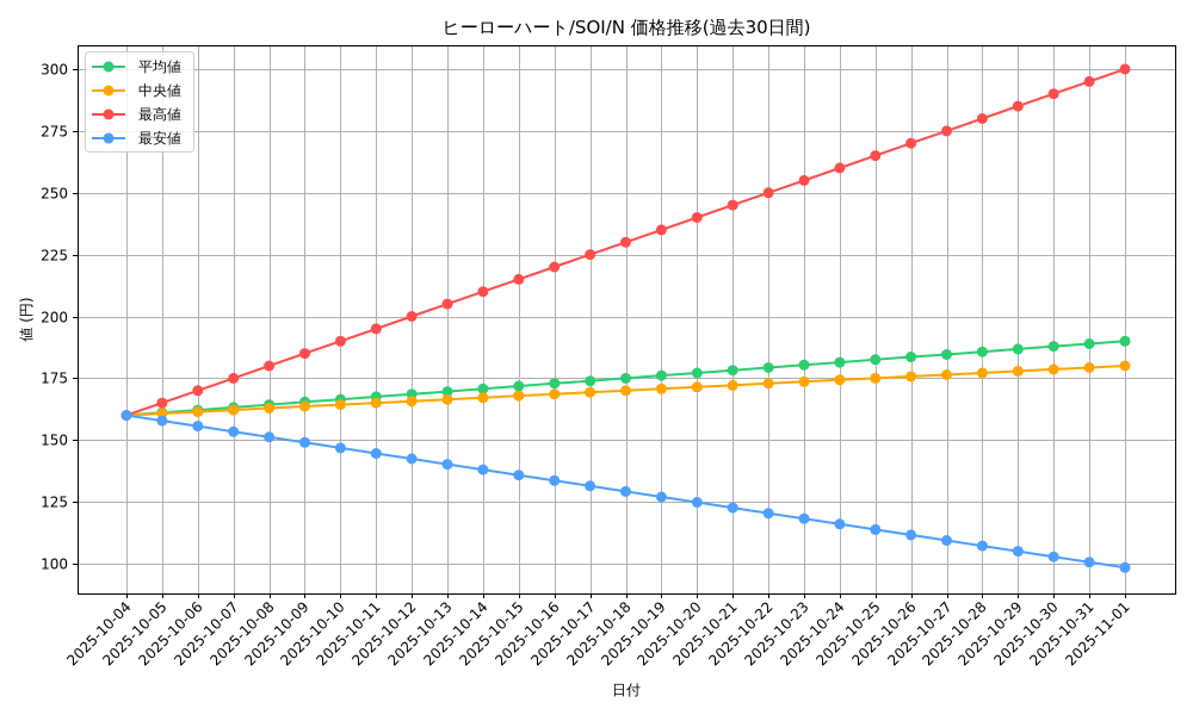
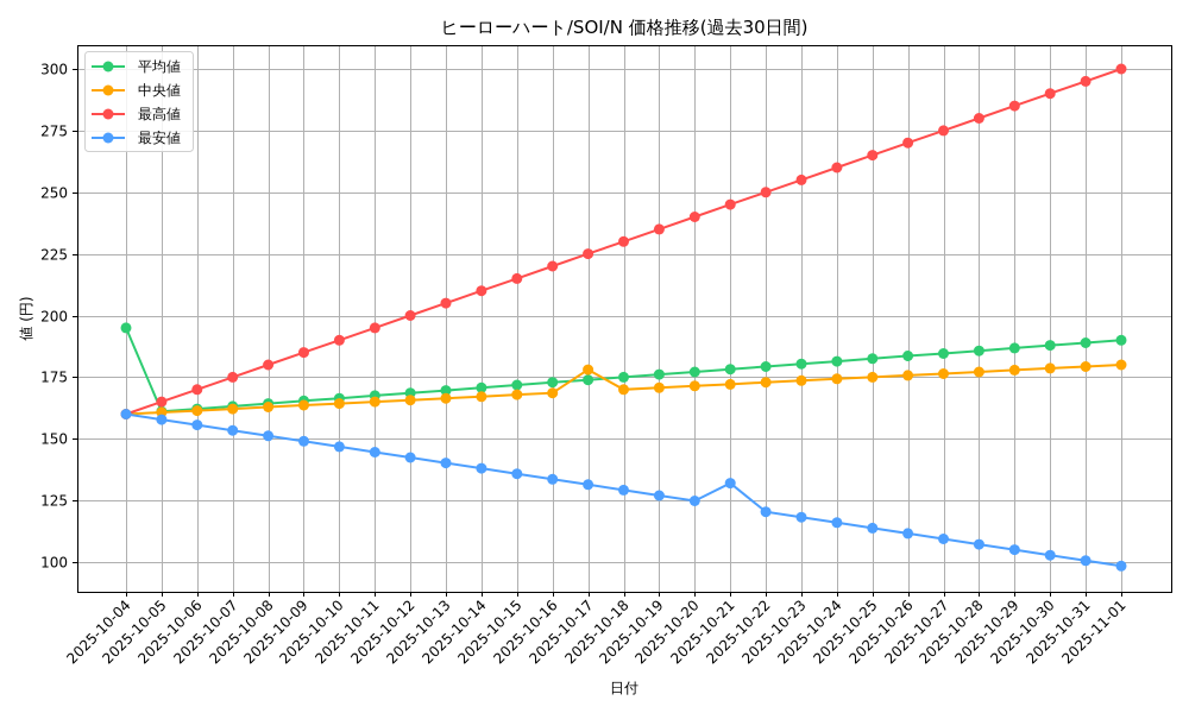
平均値/2025-10-04: 160 -> 195
中央値/2025-10-17: 169 -> 178
最安値/2025-10-21: 123 -> 132
